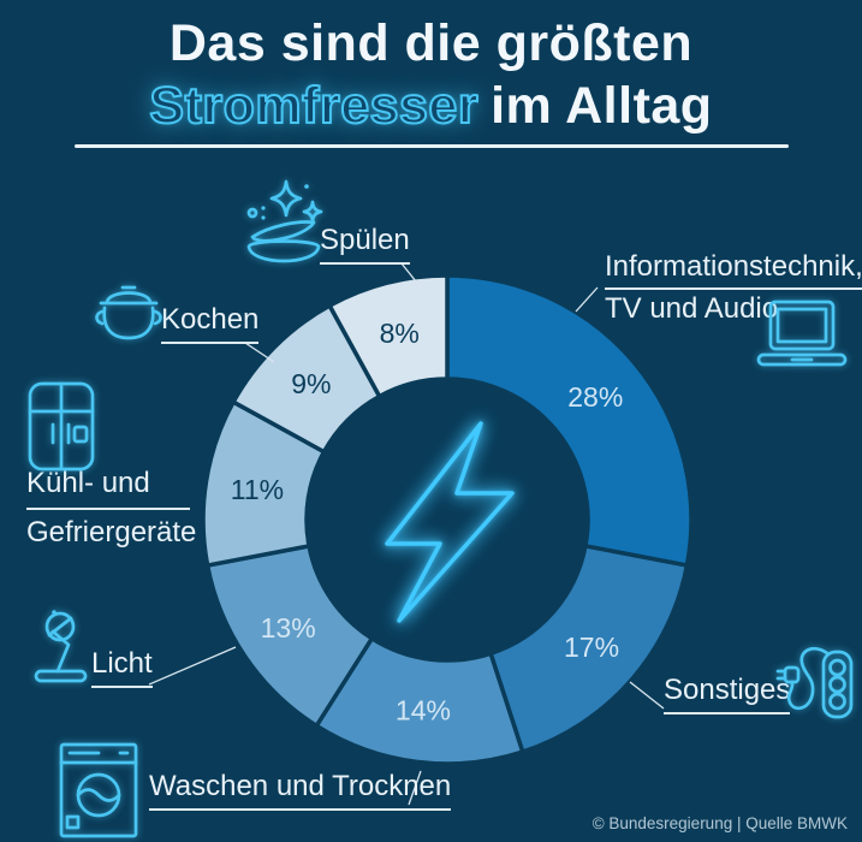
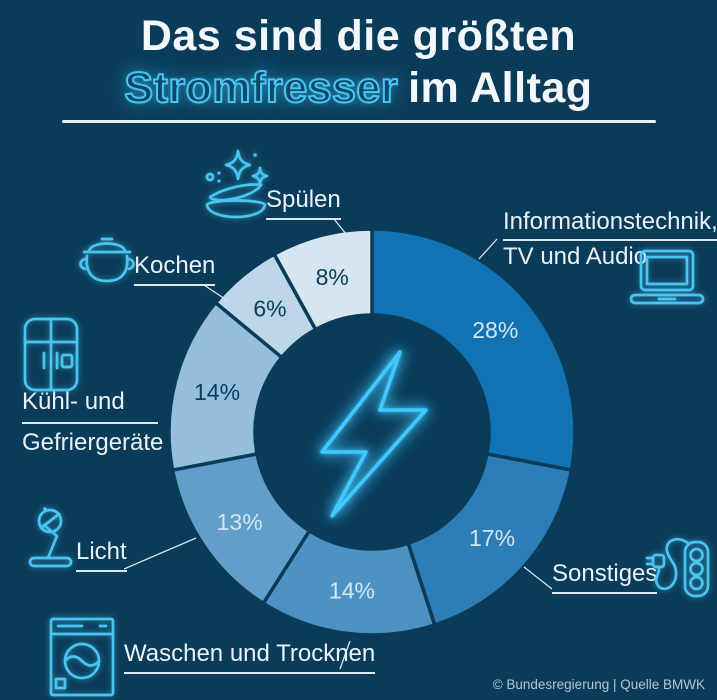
Kühl- und Gefriergeräte: 11% -> 14%
Kochen: 9% -> 6%
